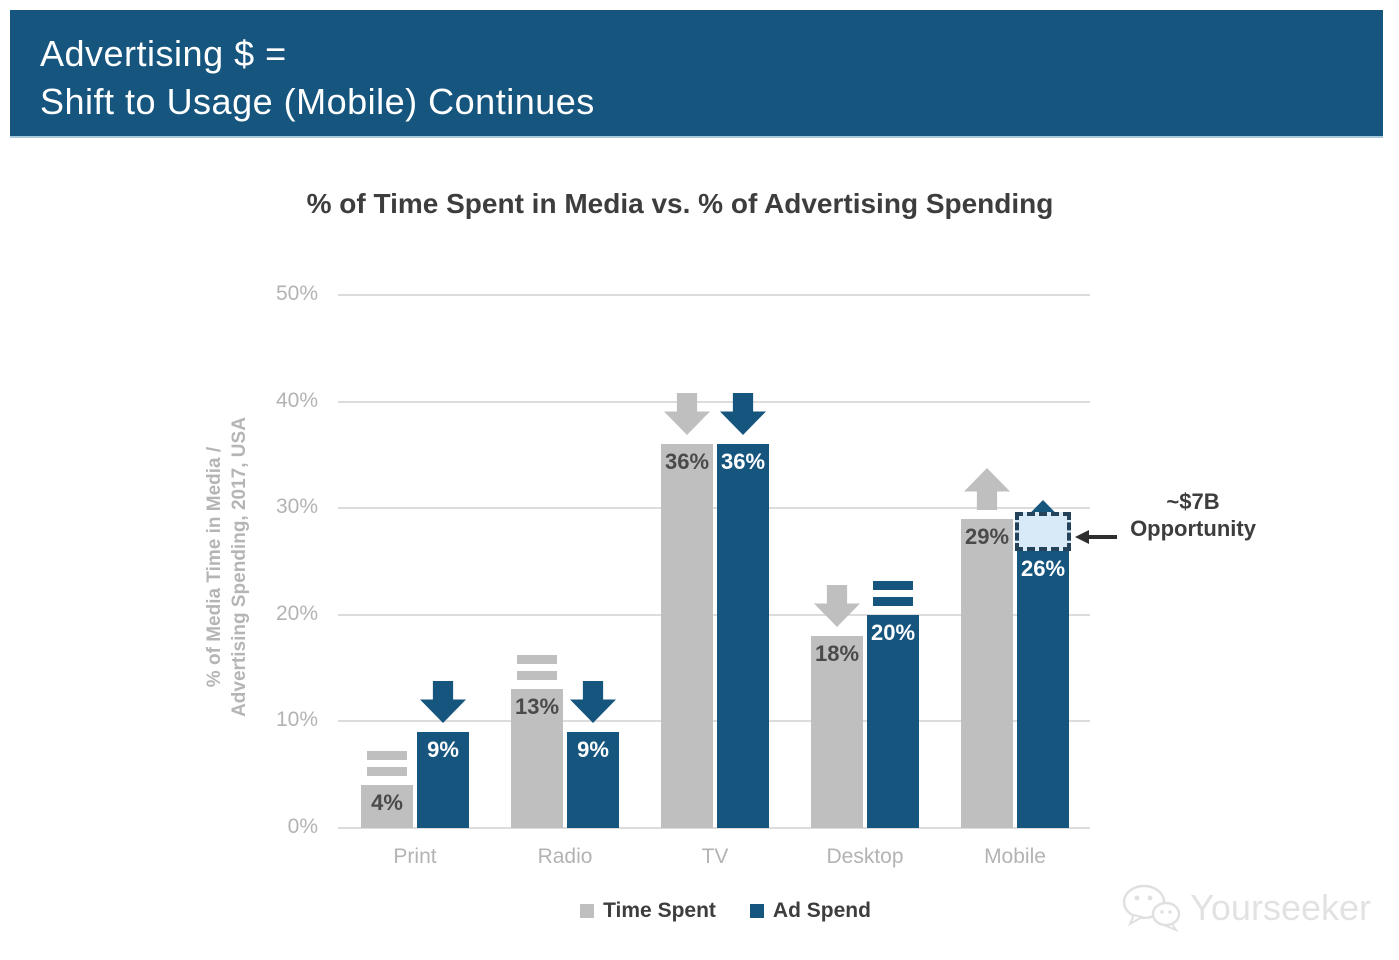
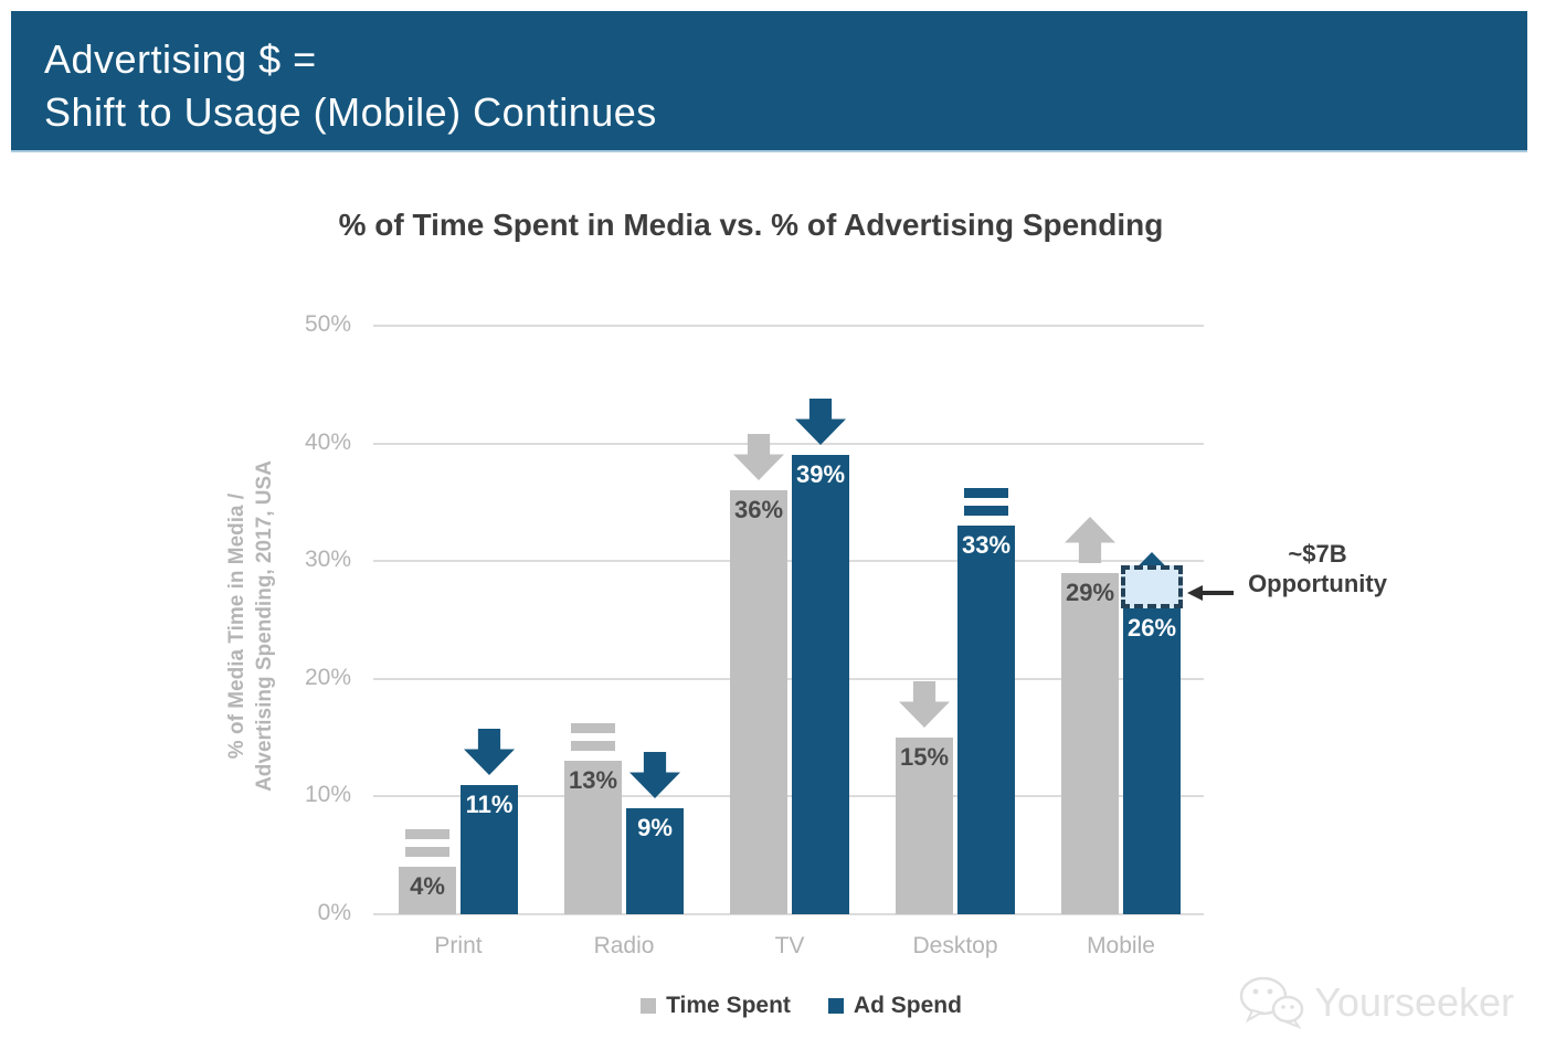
Ad Spend/Print: 9% -> 11%
Ad Spend/TV: 36% -> 39%
Time Spent/Desktop: 18% -> 15%
Ad Spend/Desktop: 20% -> 33%
